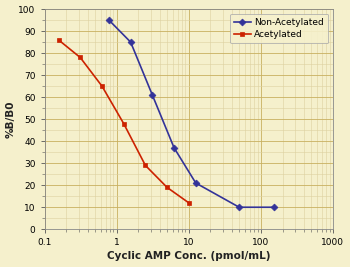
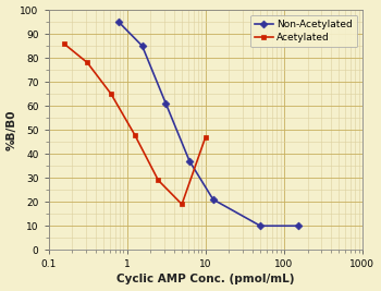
Acetylated/10: 12 -> 47
